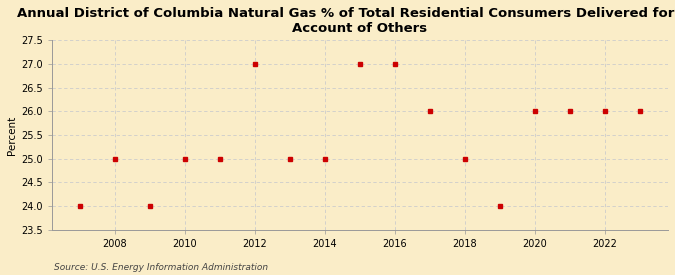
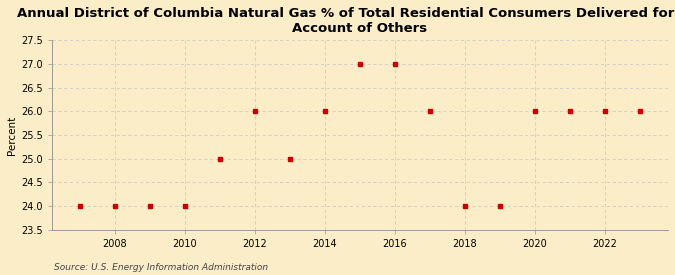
2008: 25 -> 24
2010: 25 -> 24
2012: 27 -> 26
2014: 25 -> 26
2018: 25 -> 24
